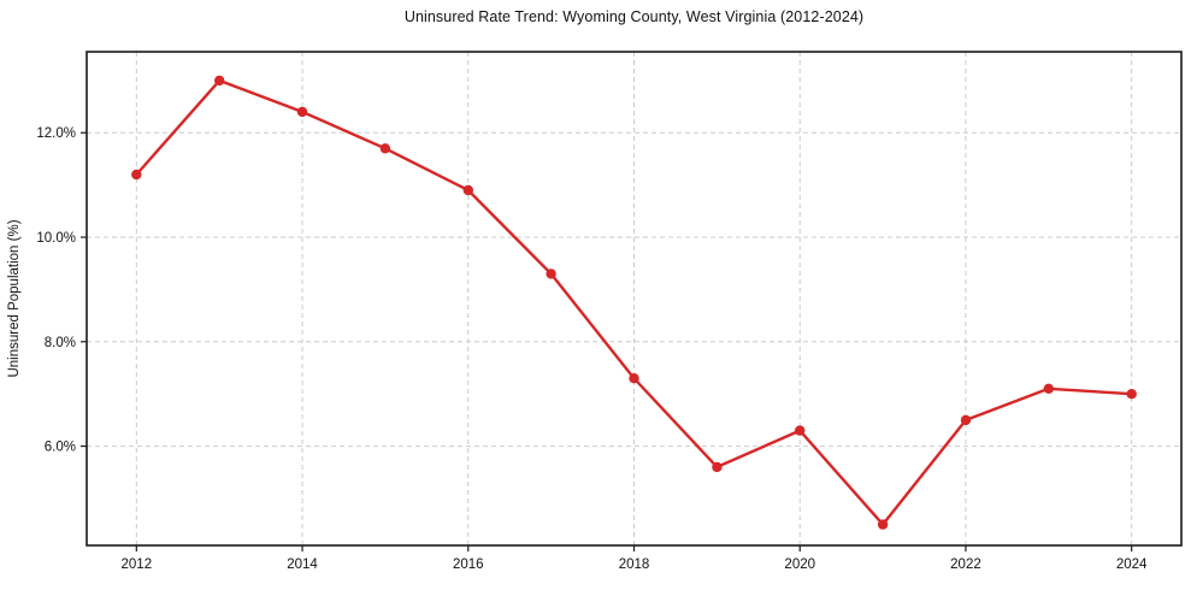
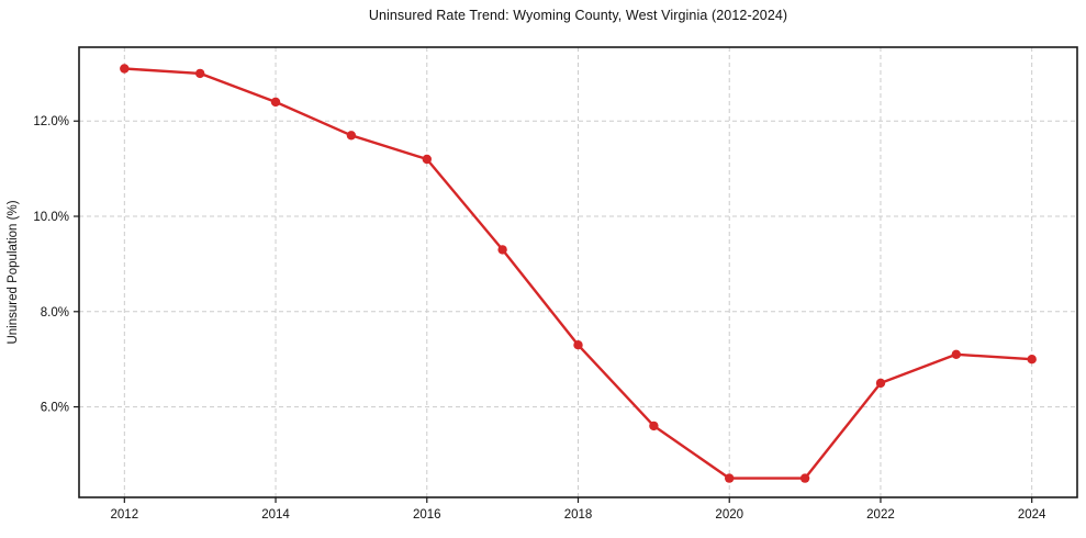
2012: 11.2% -> 13.1%
2016: 10.9% -> 11.2%
2020: 6.3% -> 4.5%
